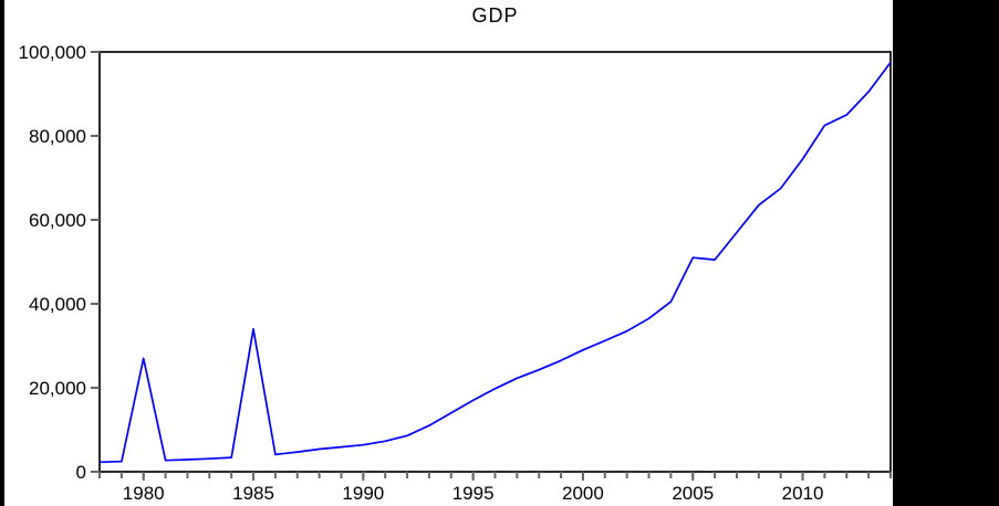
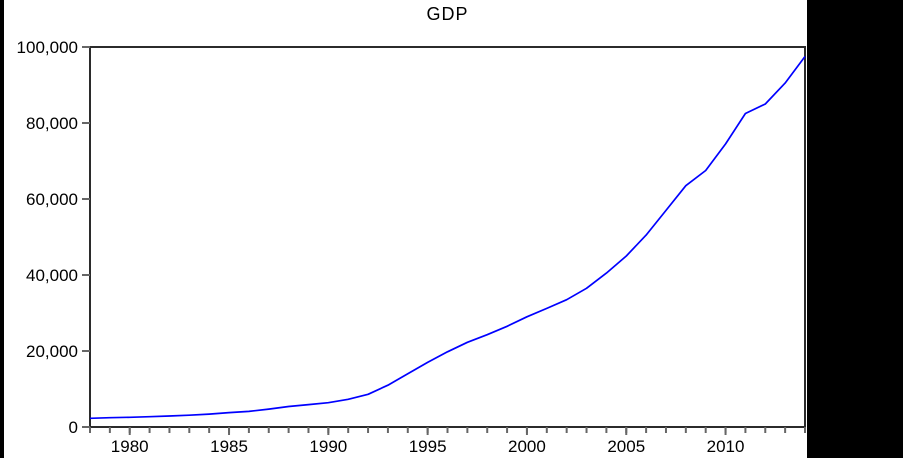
1980: 27000 -> 3000
1985: 34000 -> 4000
2005: 51000 -> 45000
